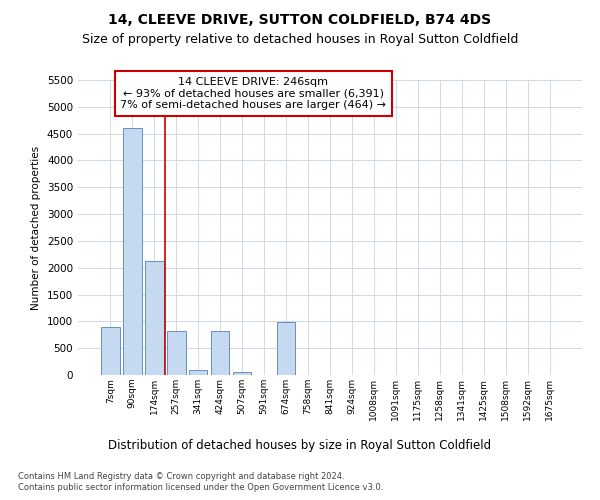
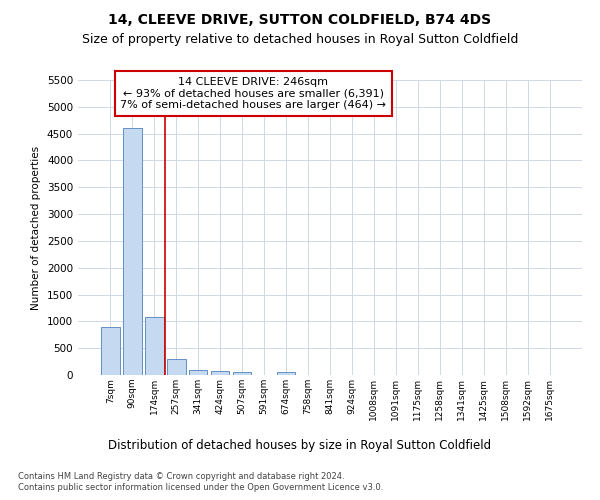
174sqm: 2120 -> 1080
257sqm: 820 -> 300
424sqm: 820 -> 80
674sqm: 980 -> 60
